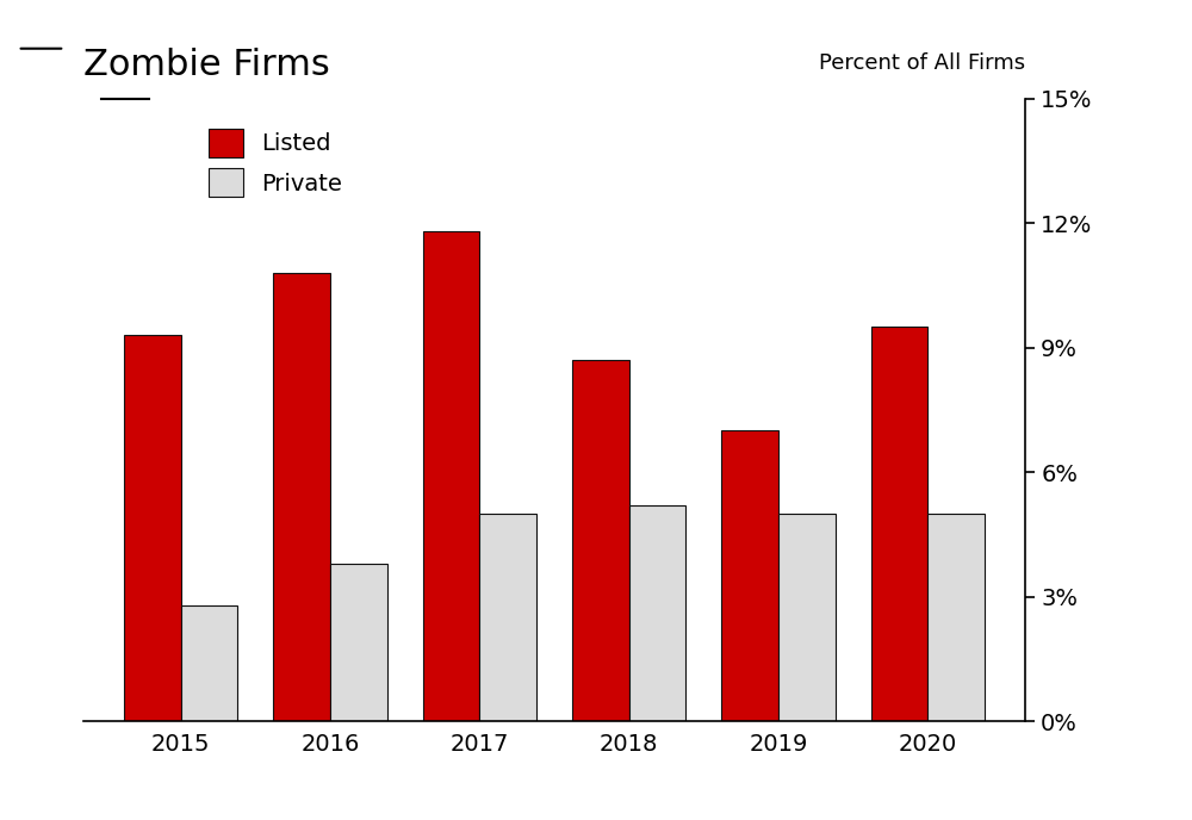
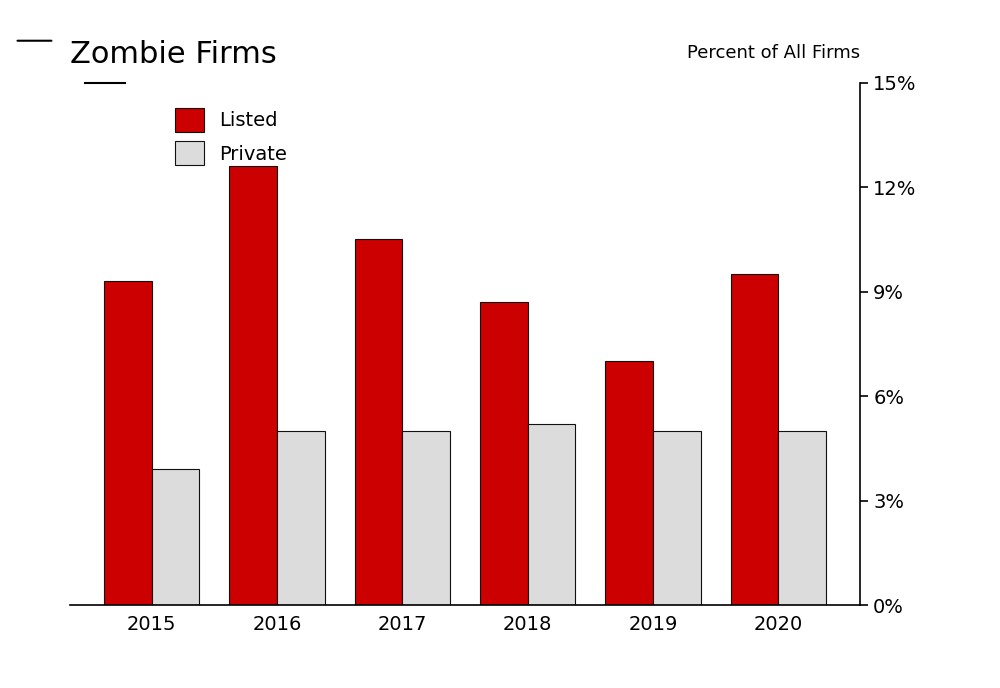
Private/2015: 2.8% -> 3.9%
Listed/2016: 10.8% -> 12.6%
Private/2016: 3.8% -> 5.0%
Listed/2017: 11.8% -> 10.5%
